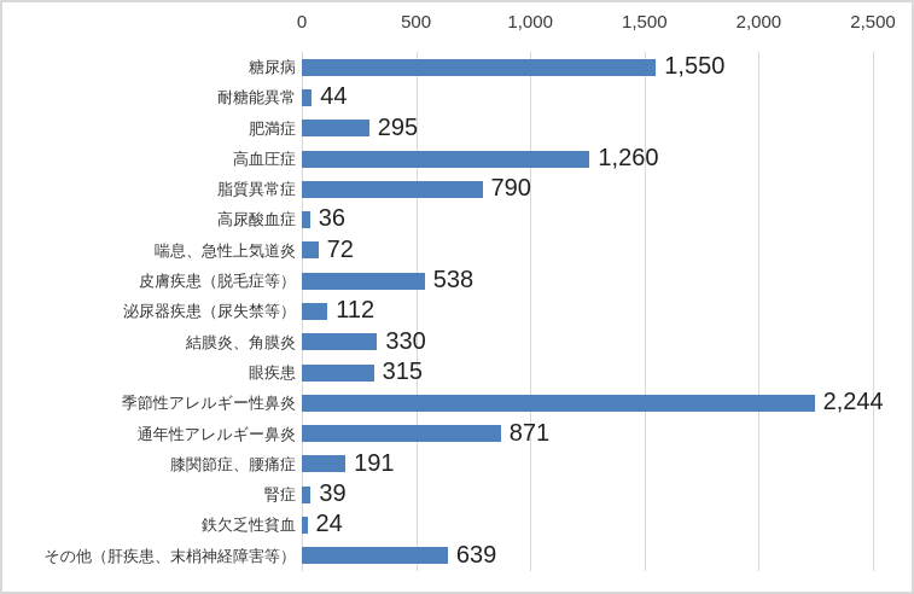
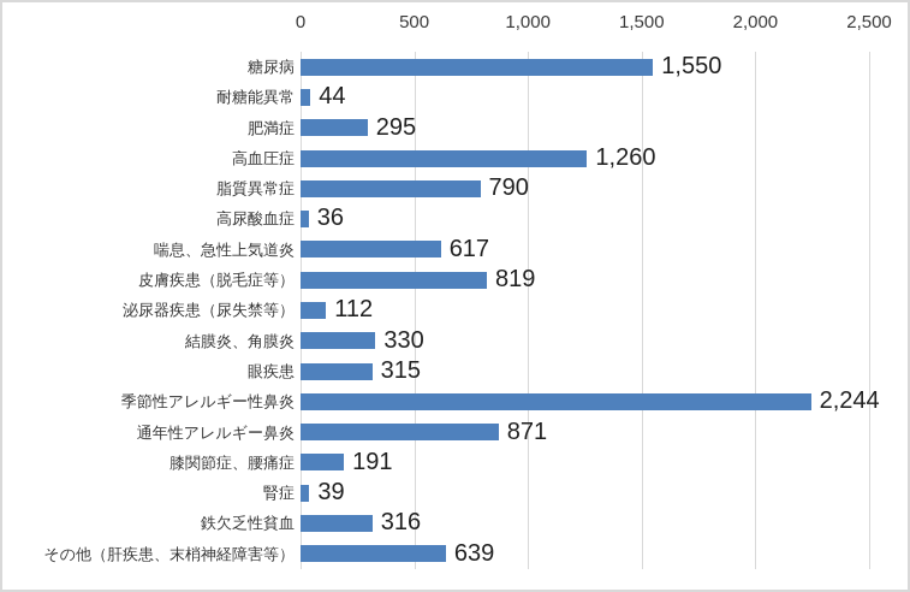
喘息、急性上気道炎: 72 -> 617
皮膚疾患（脱毛症等）: 538 -> 819
鉄欠乏性貧血: 24 -> 316
